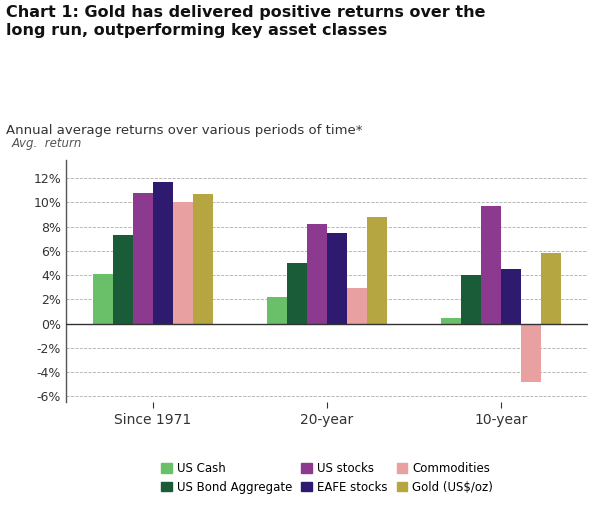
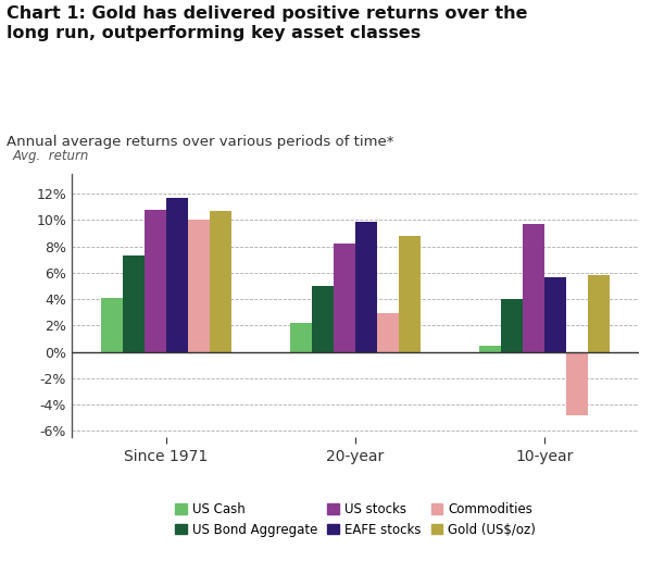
EAFE stocks/20-year: 7.5% -> 9.9%
EAFE stocks/10-year: 4.5% -> 5.7%
